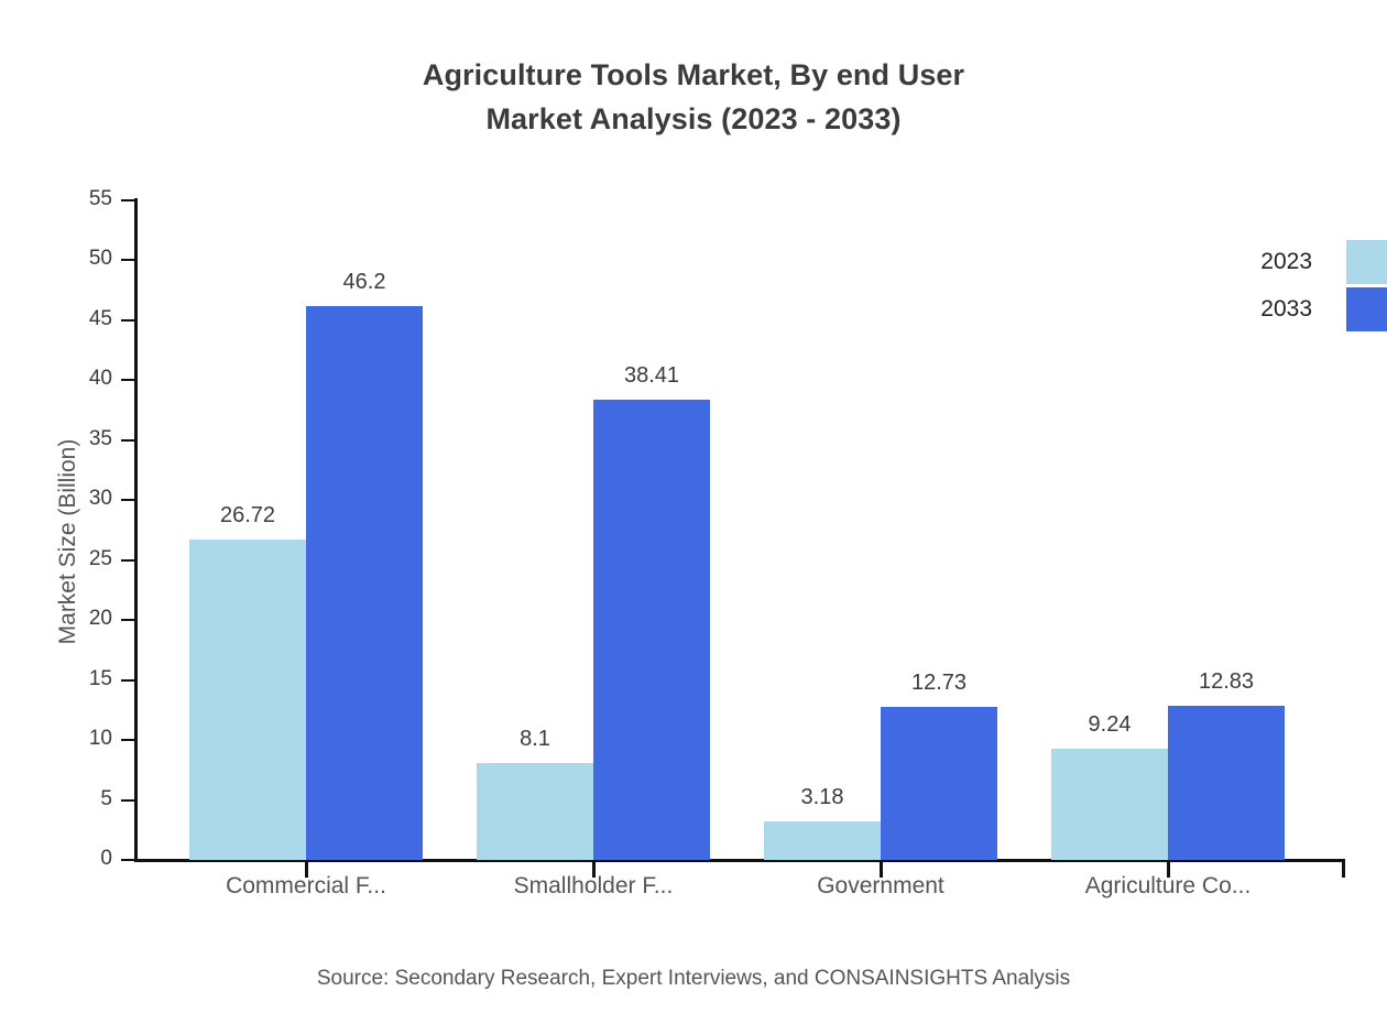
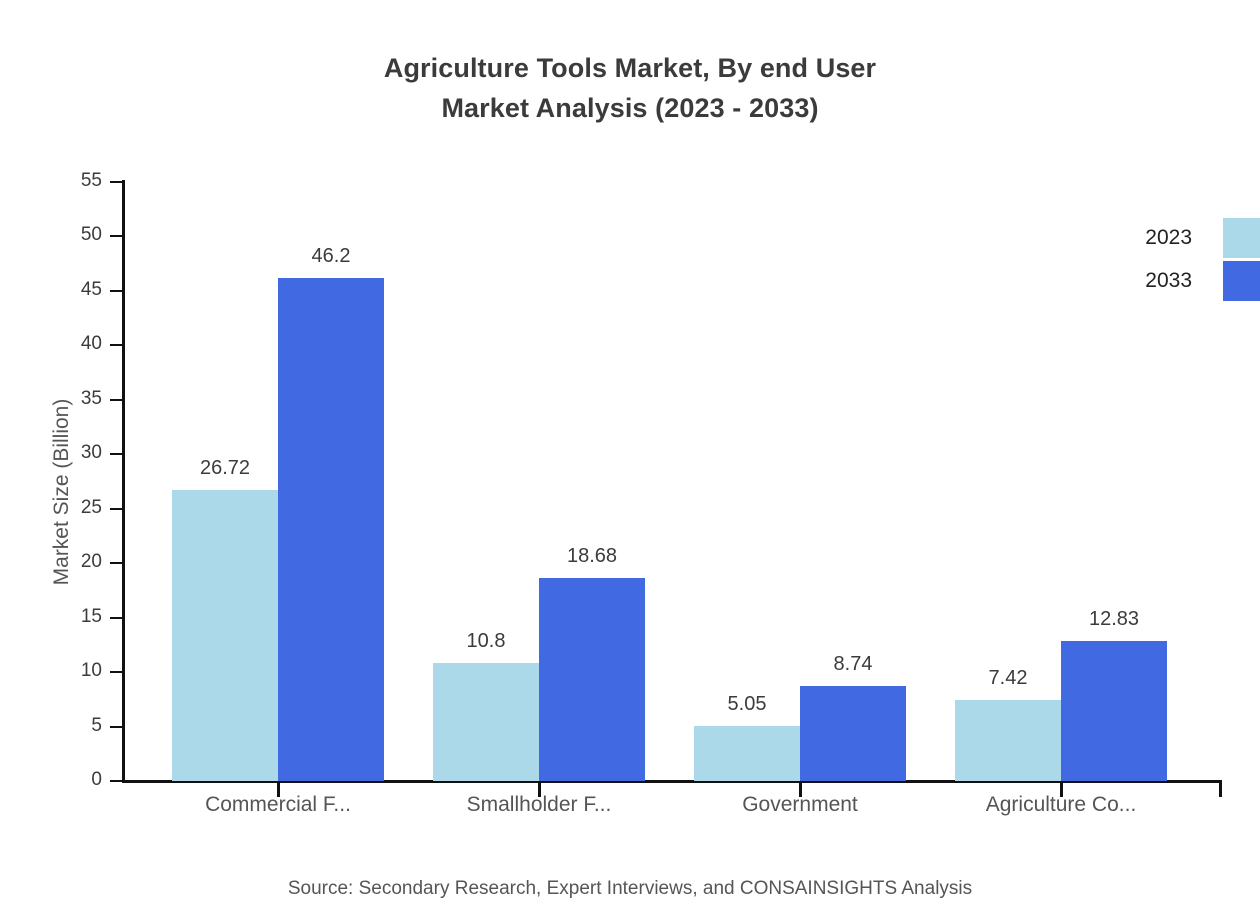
2023/Smallholder F...: 8.1 -> 10.8
2033/Smallholder F...: 38.41 -> 18.68
2023/Government: 3.18 -> 5.05
2033/Government: 12.73 -> 8.74
2023/Agriculture Co...: 9.24 -> 7.42
